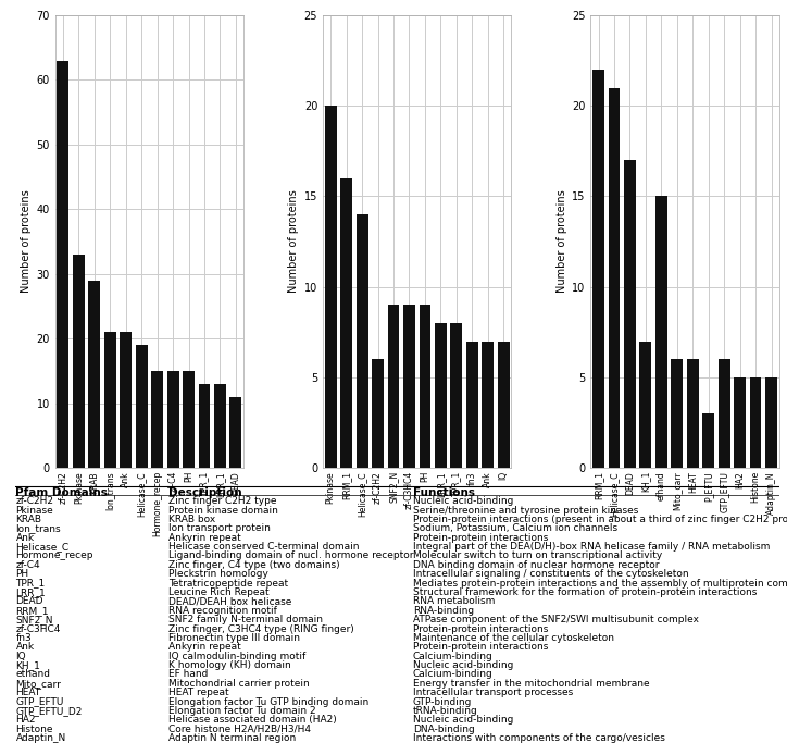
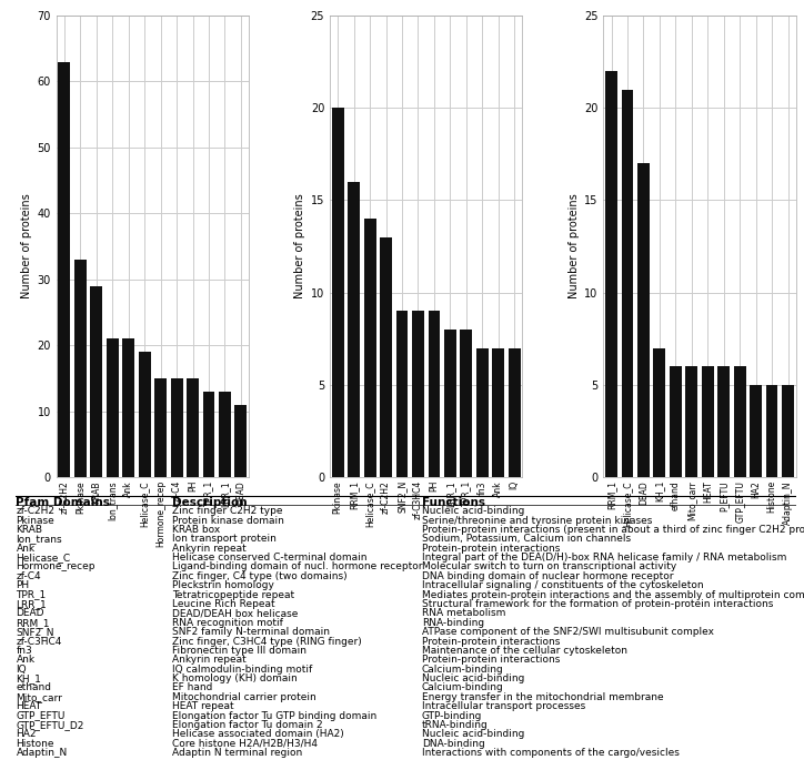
zf-C2H2: 6 -> 13
efhand: 15 -> 6
P_EFTU: 3 -> 6
